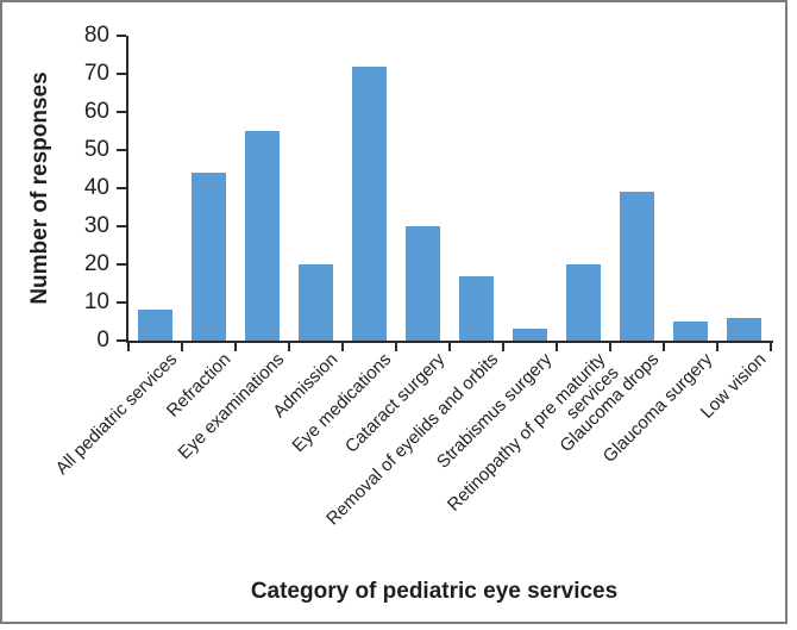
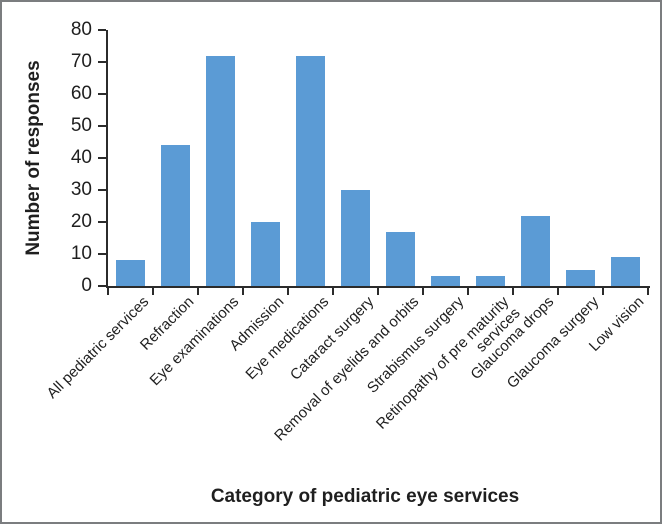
Eye examinations: 55 -> 72
Retinopathy of pre maturity services: 20 -> 3
Glaucoma drops: 39 -> 22
Low vision: 6 -> 9
